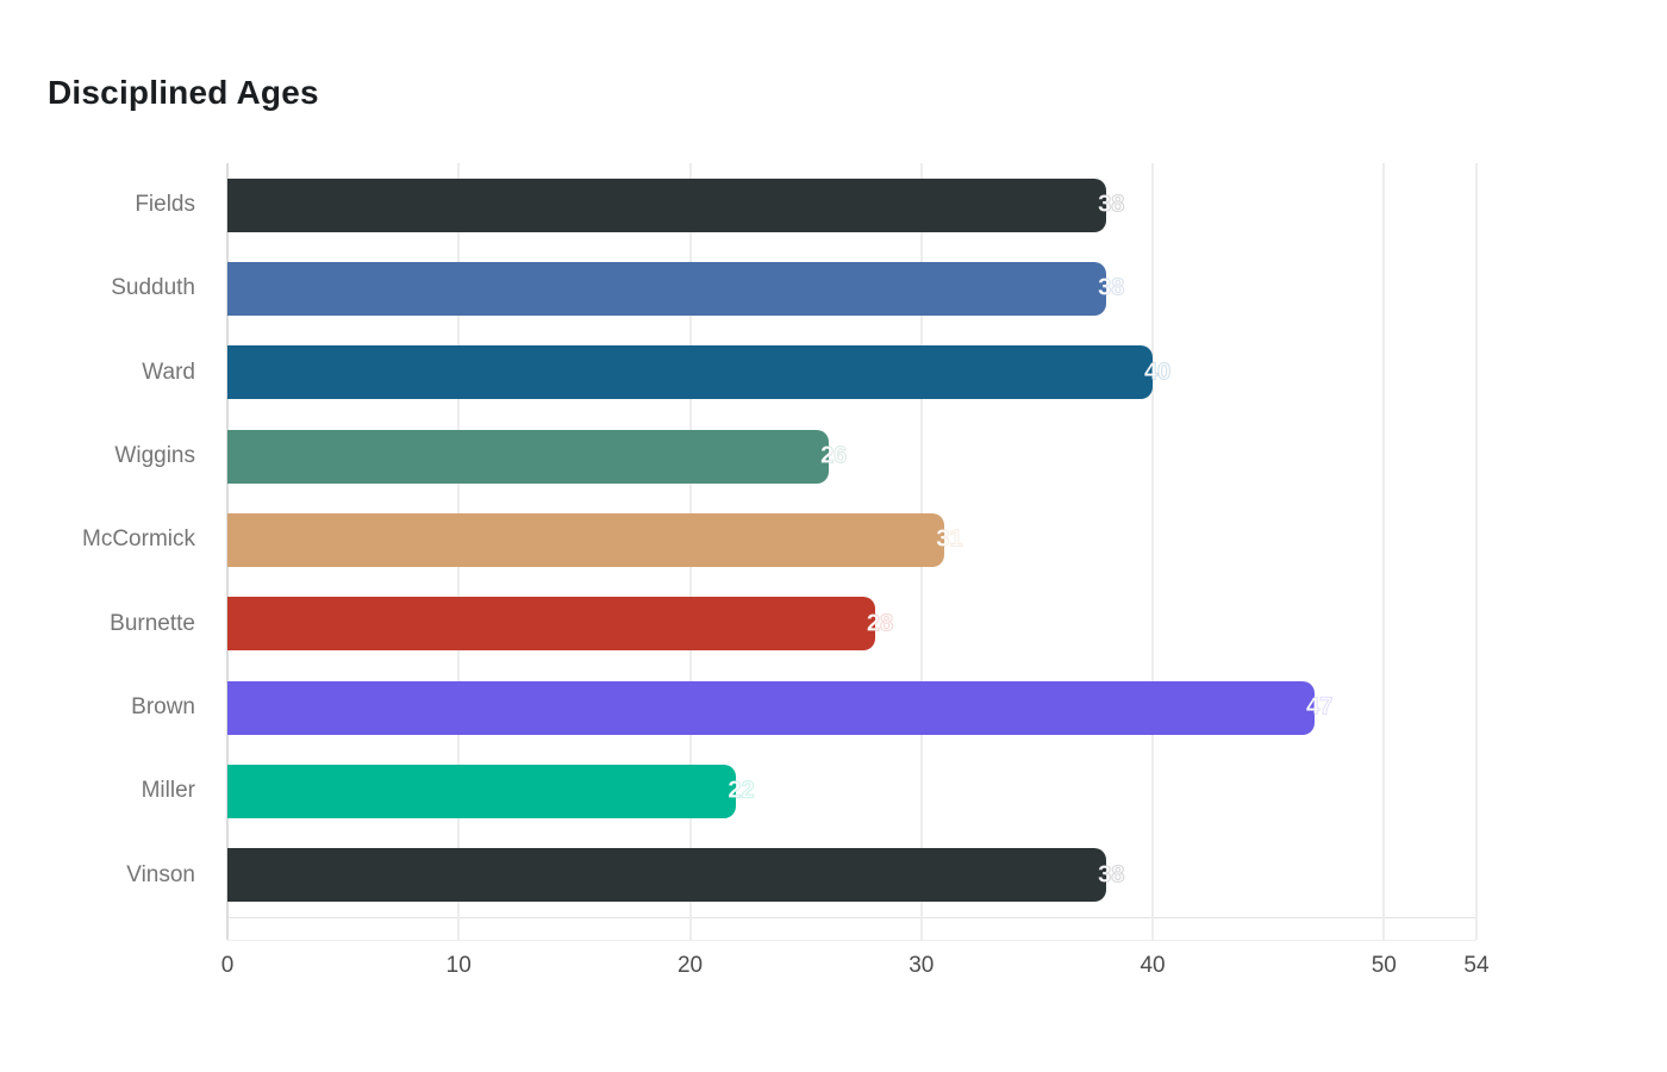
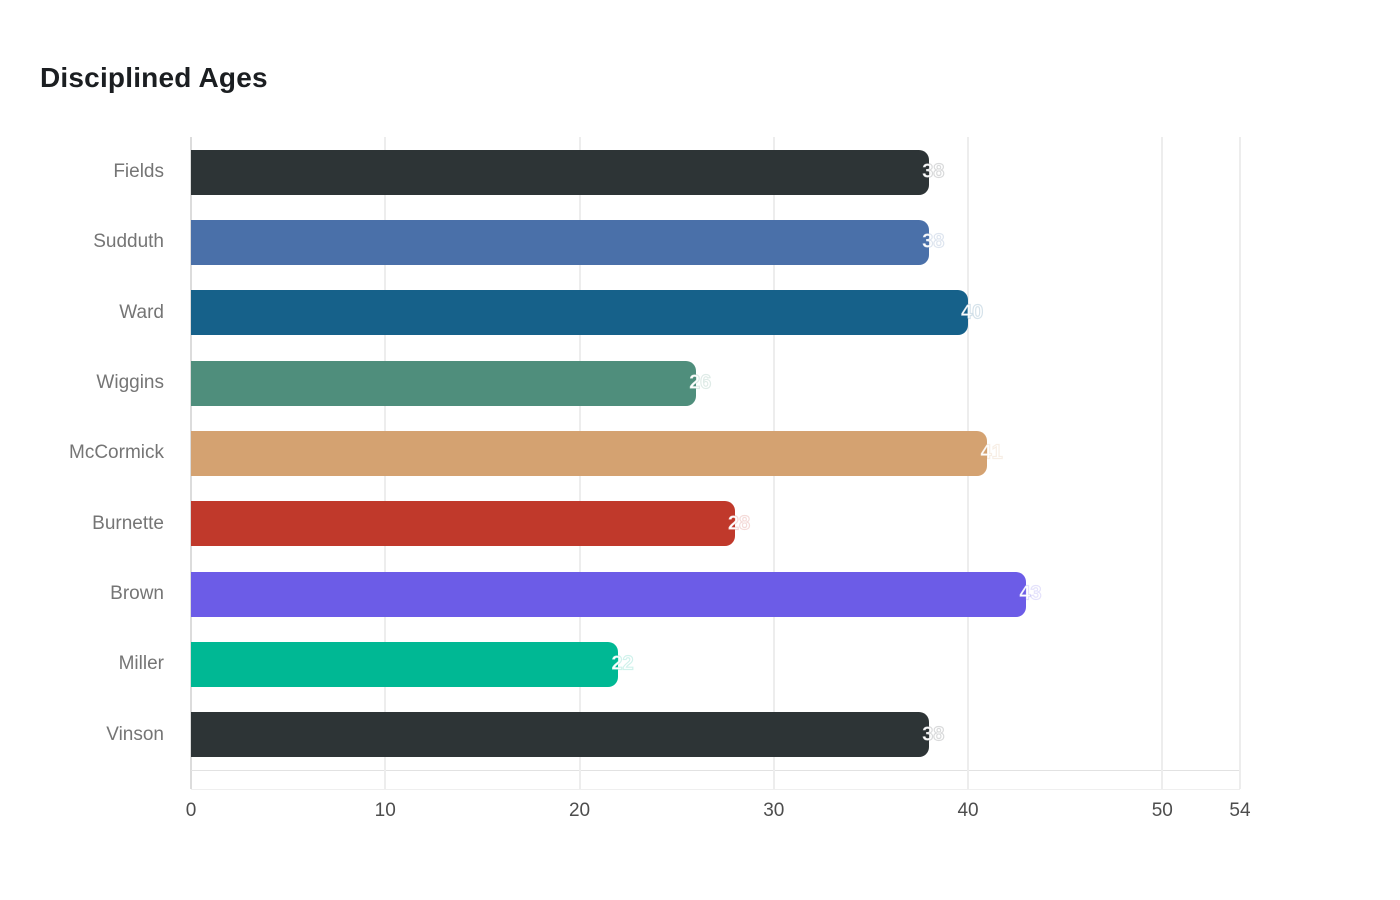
McCormick: 31 -> 41
Brown: 47 -> 43
